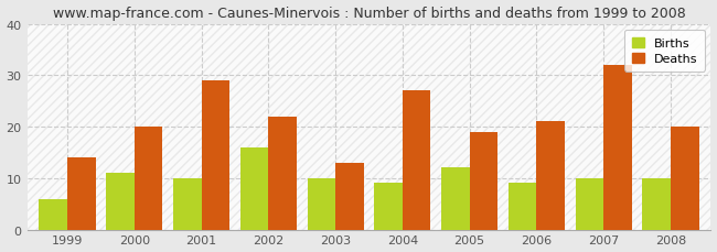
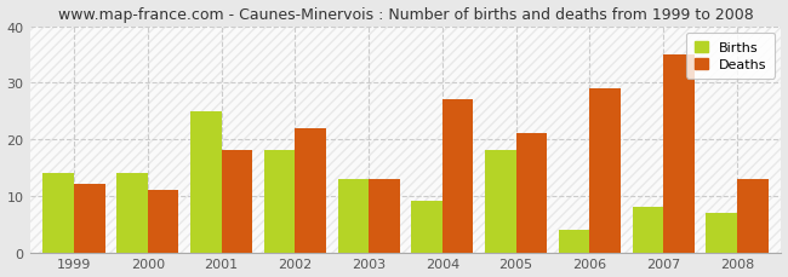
Births/1999: 6 -> 14
Deaths/1999: 14 -> 12
Births/2000: 11 -> 14
Deaths/2000: 20 -> 11
Births/2001: 10 -> 25
Deaths/2001: 29 -> 18
Births/2002: 16 -> 18
Births/2003: 10 -> 13
Births/2005: 12 -> 18
Deaths/2005: 19 -> 21
Births/2006: 9 -> 4
Deaths/2006: 21 -> 29
Births/2007: 10 -> 8
Deaths/2007: 32 -> 35
Births/2008: 10 -> 7
Deaths/2008: 20 -> 13
